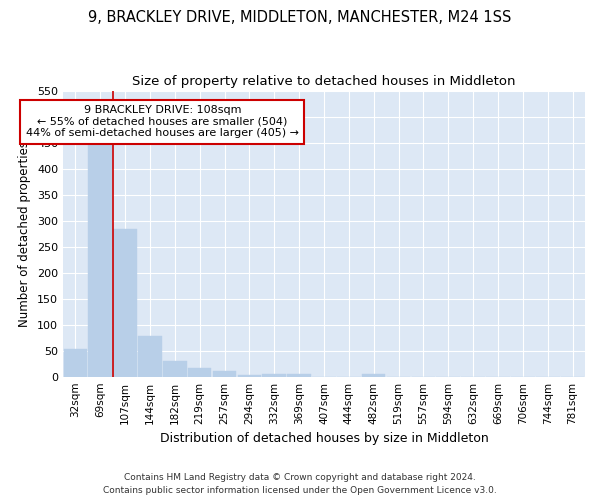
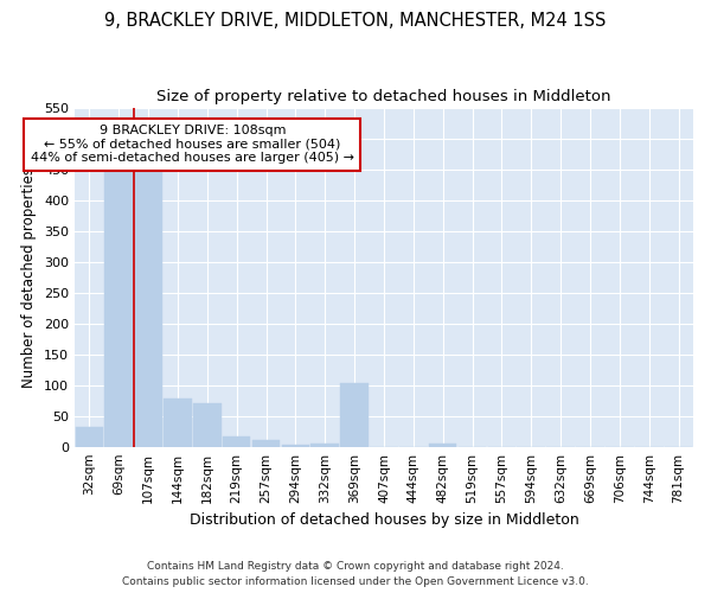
32sqm: 53 -> 32
107sqm: 284 -> 448
182sqm: 31 -> 70
369sqm: 5 -> 104
